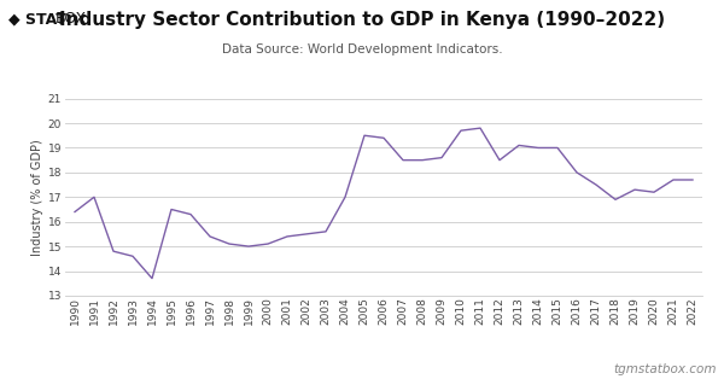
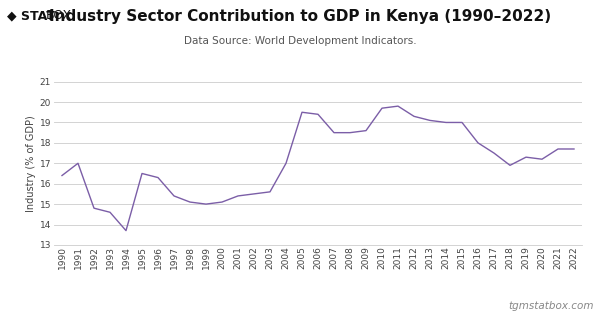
2012: 18.5 -> 19.3
